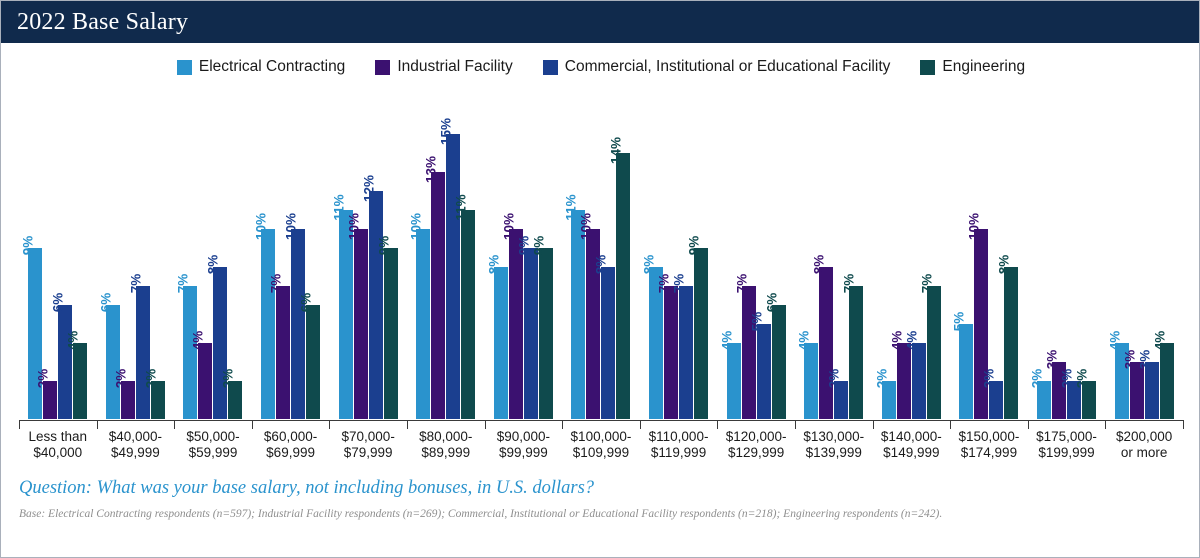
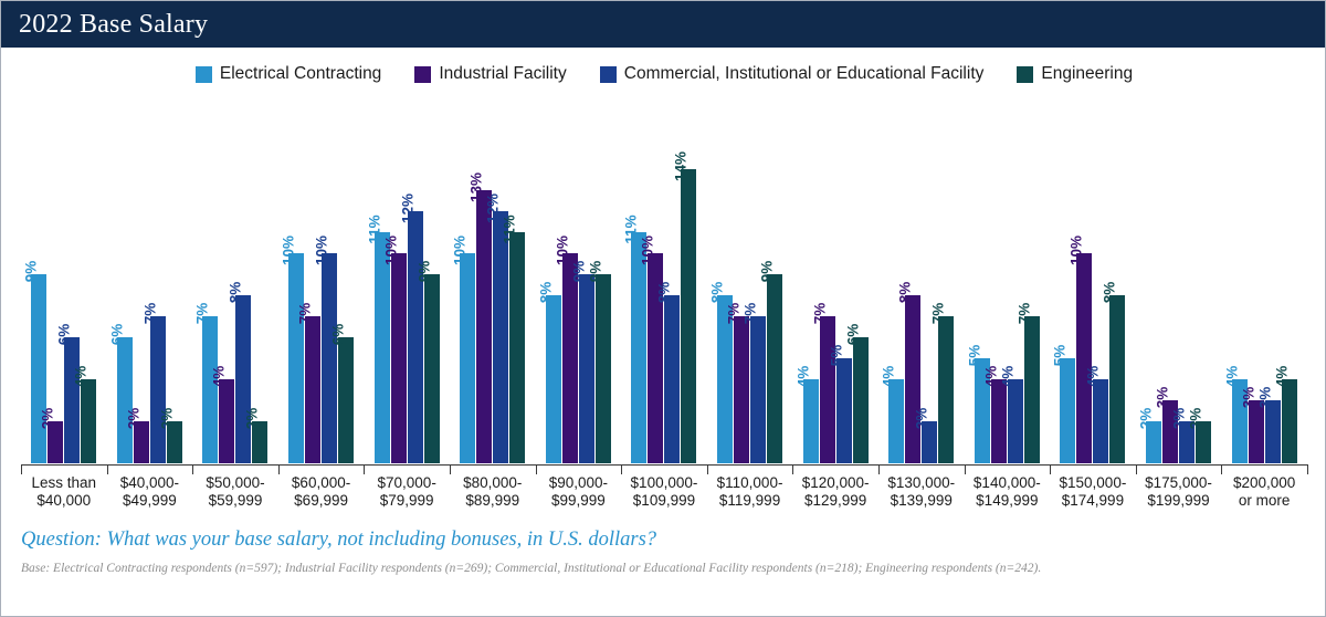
Commercial, Institutional or Educational Facility/$80,000- $89,999: 15% -> 12%
Electrical Contracting/$140,000- $149,999: 2% -> 5%
Commercial, Institutional or Educational Facility/$150,000- $174,999: 2% -> 4%
